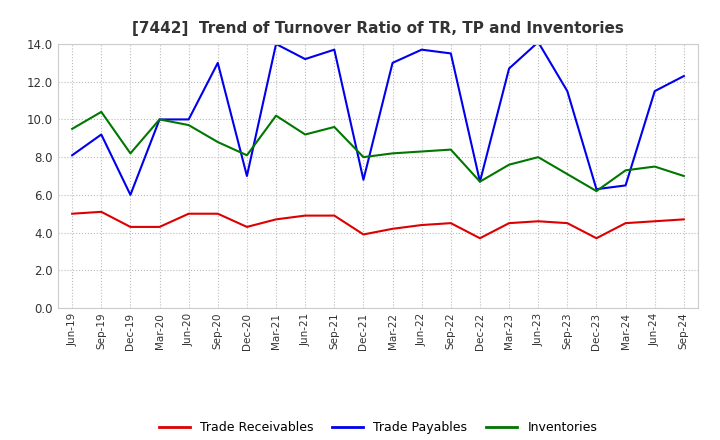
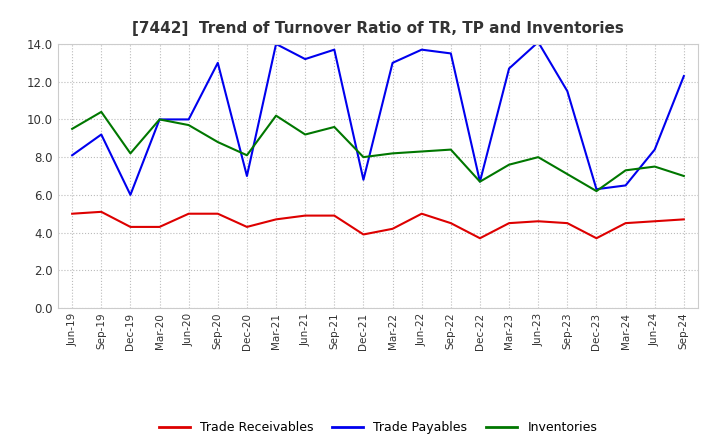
Trade Receivables/Jun-22: 4.4 -> 5.0
Trade Payables/Jun-24: 11.5 -> 8.4
